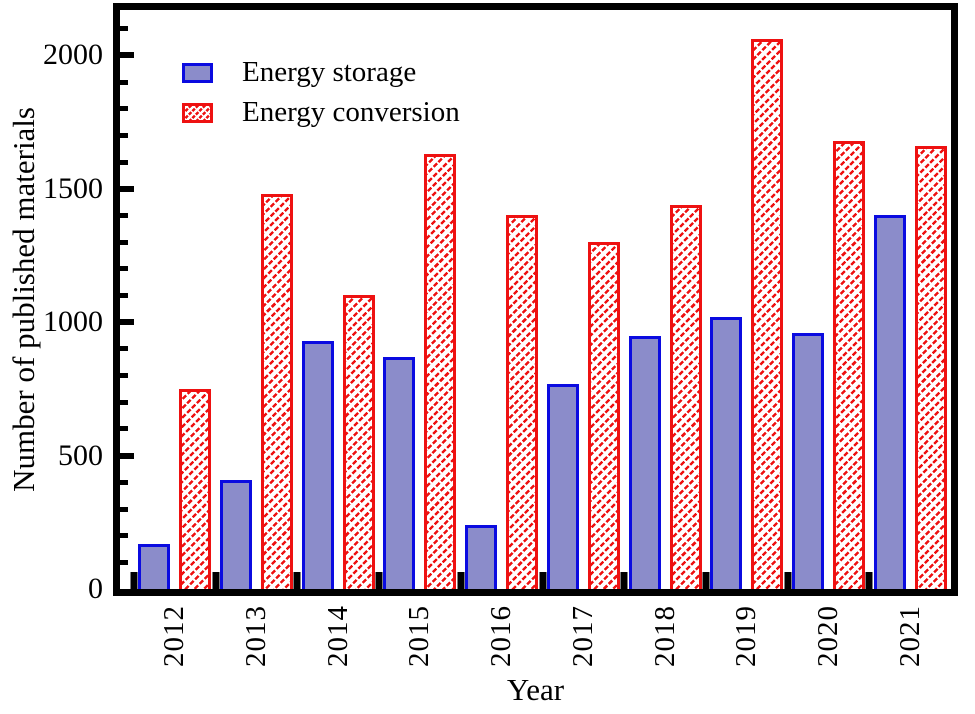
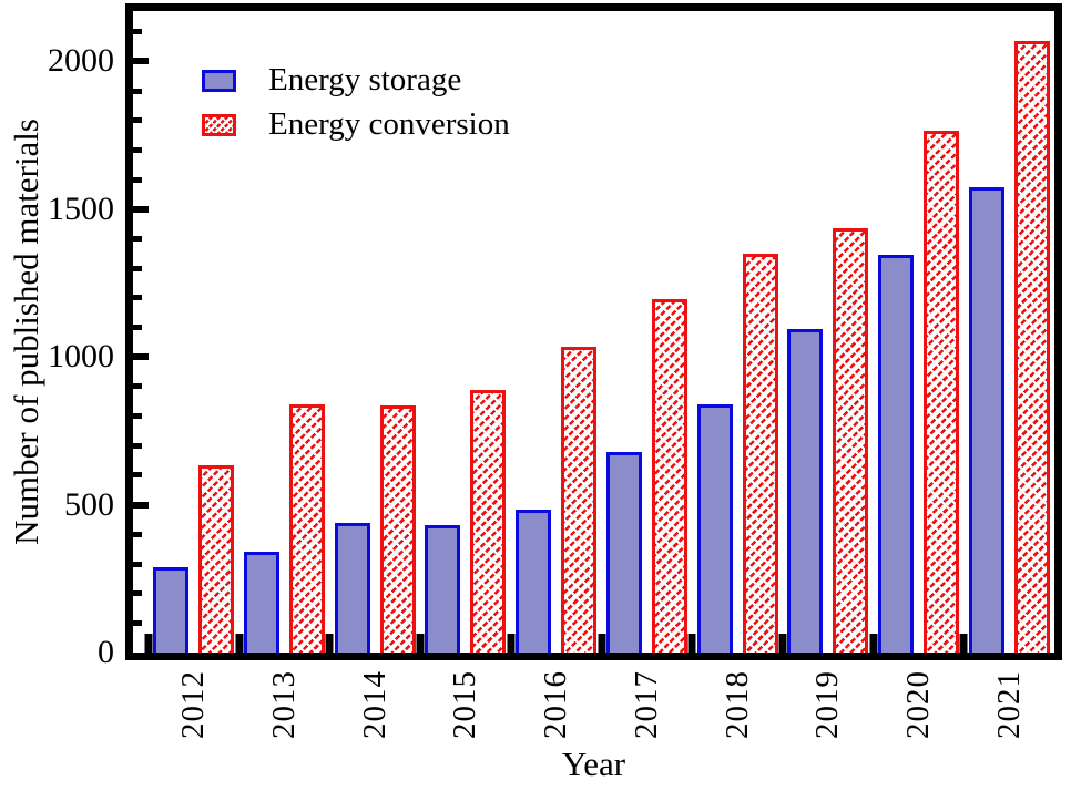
Energy storage/2012: 170 -> 290
Energy conversion/2012: 750 -> 640
Energy storage/2013: 410 -> 340
Energy conversion/2013: 1480 -> 840
Energy storage/2014: 930 -> 440
Energy conversion/2014: 1100 -> 840
Energy storage/2015: 870 -> 430
Energy conversion/2015: 1630 -> 890
Energy storage/2016: 240 -> 480
Energy conversion/2016: 1400 -> 1040
Energy storage/2017: 770 -> 680
Energy conversion/2017: 1300 -> 1200
Energy storage/2018: 950 -> 840
Energy conversion/2018: 1440 -> 1350
Energy storage/2019: 1020 -> 1100
Energy conversion/2019: 2060 -> 1440
Energy storage/2020: 960 -> 1340
Energy conversion/2020: 1680 -> 1760
Energy storage/2021: 1400 -> 1580
Energy conversion/2021: 1660 -> 2070
